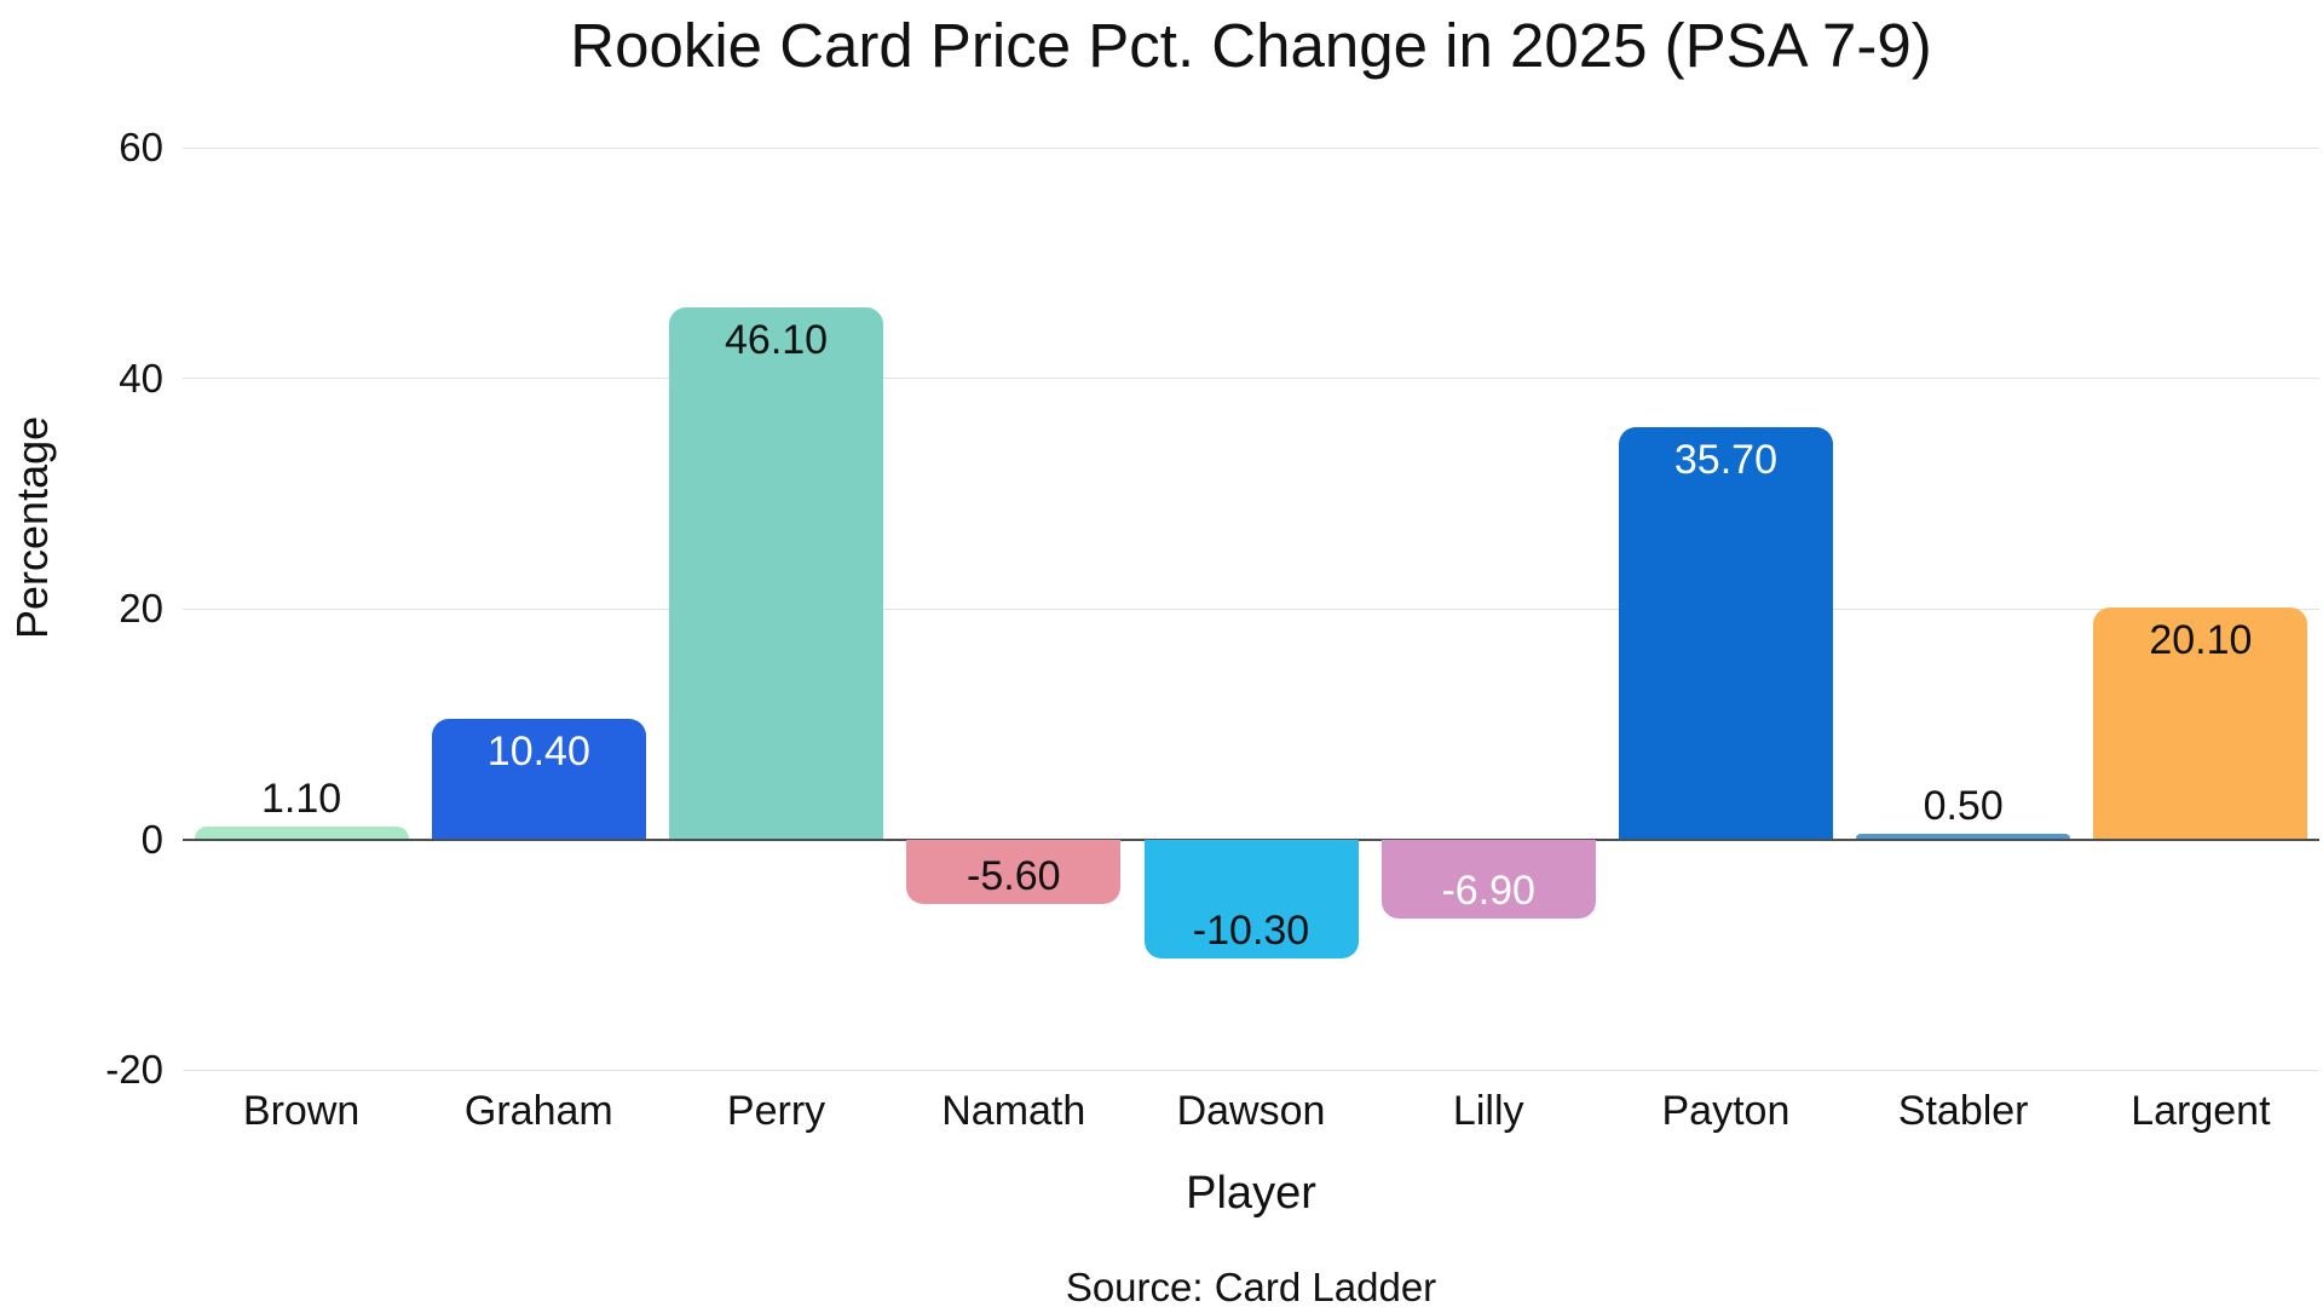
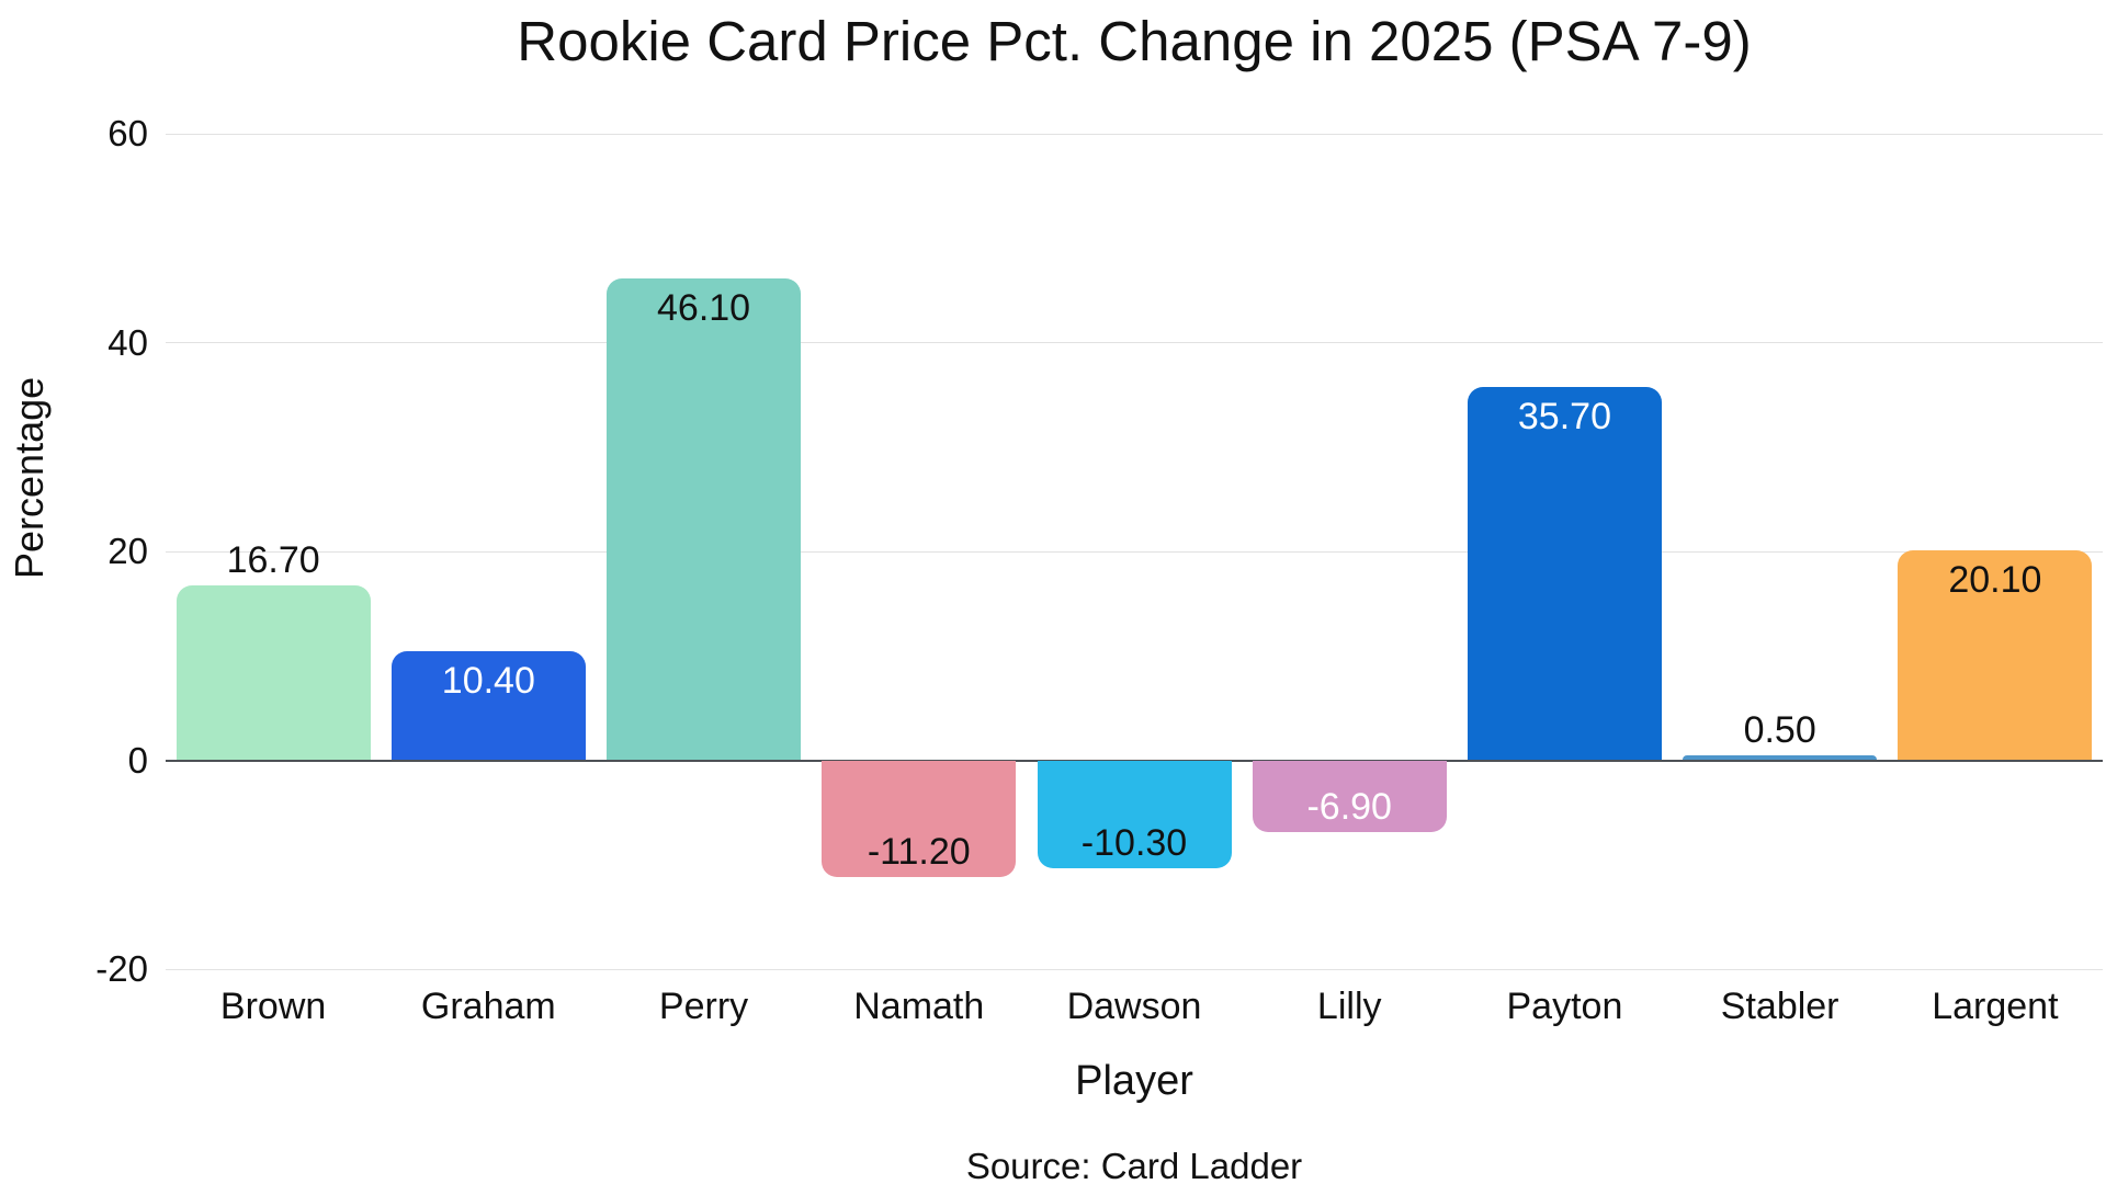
Brown: 1.10 -> 16.70
Namath: -5.60 -> -11.20
